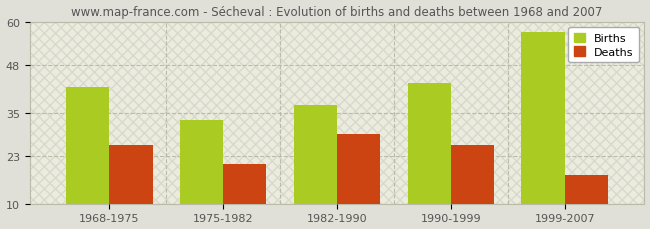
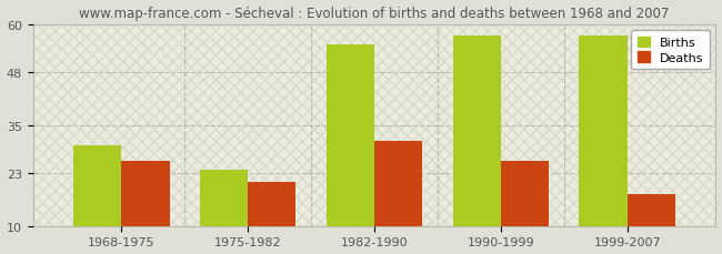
Births/1968-1975: 42 -> 30
Births/1975-1982: 33 -> 24
Births/1982-1990: 37 -> 55
Deaths/1982-1990: 29 -> 31
Births/1990-1999: 43 -> 57
